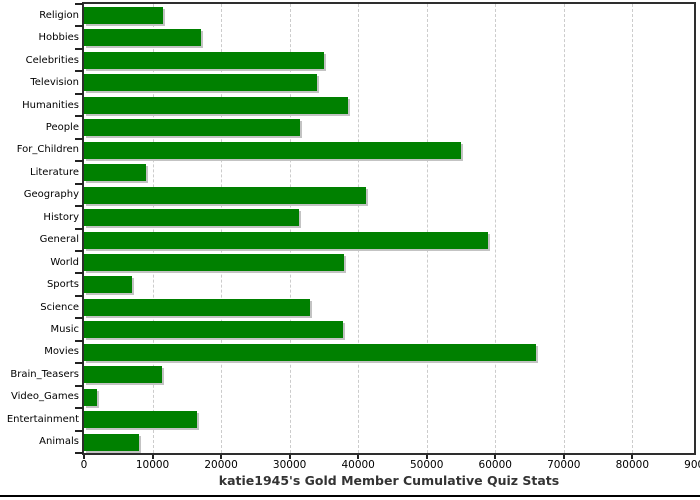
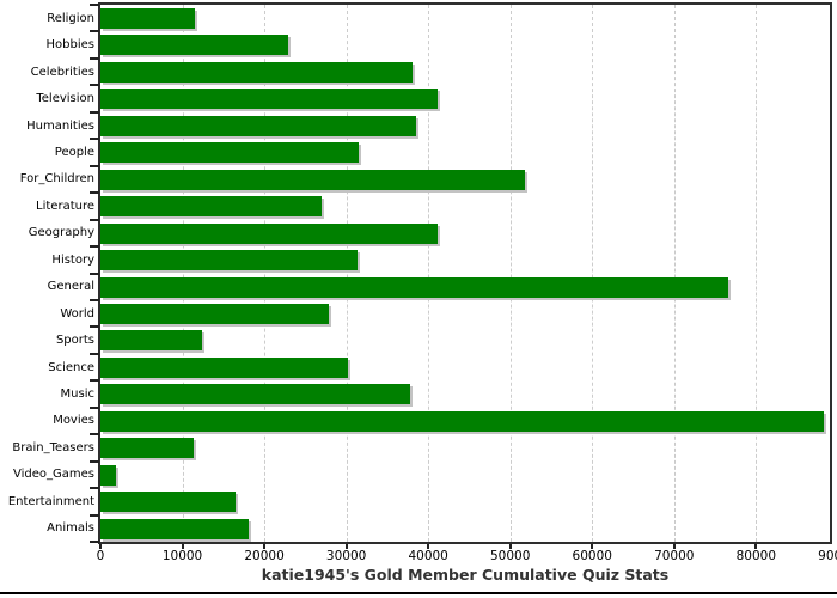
Hobbies: 17000 -> 23000
Celebrities: 35000 -> 38000
Television: 34000 -> 41000
For_Children: 55000 -> 52000
Literature: 9000 -> 27000
General: 59000 -> 77000
World: 38000 -> 28000
Sports: 7000 -> 12000
Science: 33000 -> 30000
Movies: 66000 -> 88000
Animals: 8000 -> 18000
